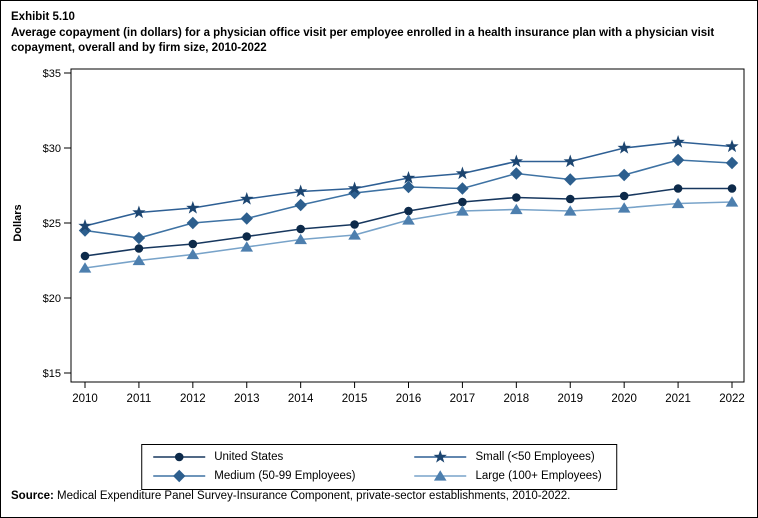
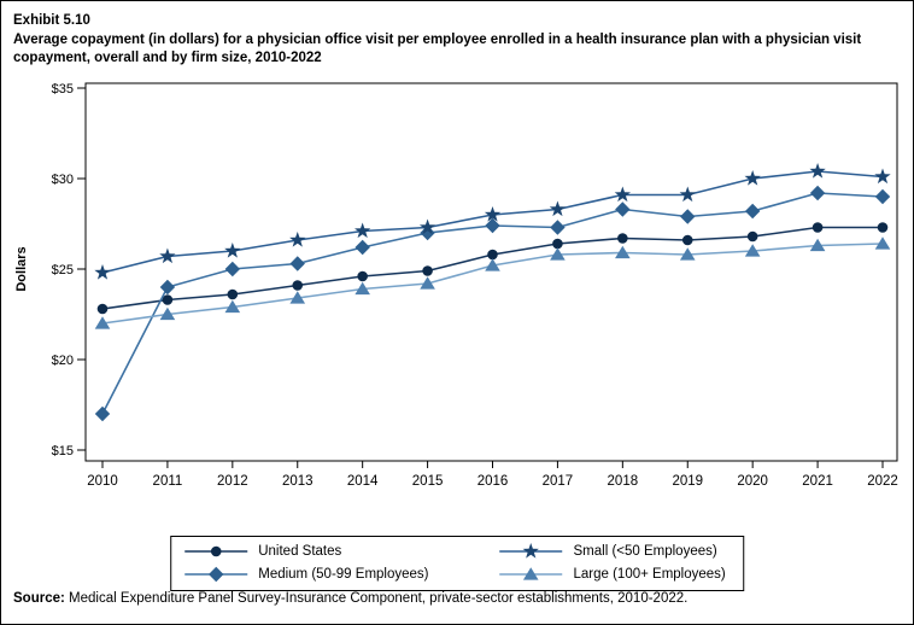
Medium (50-99 Employees)/2010: $24.5 -> $17.0
